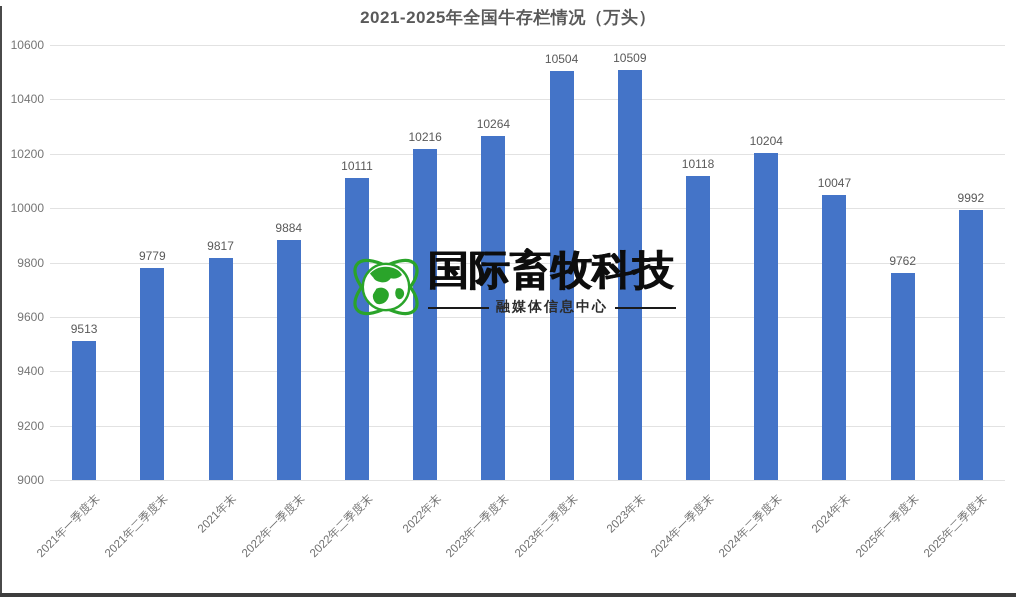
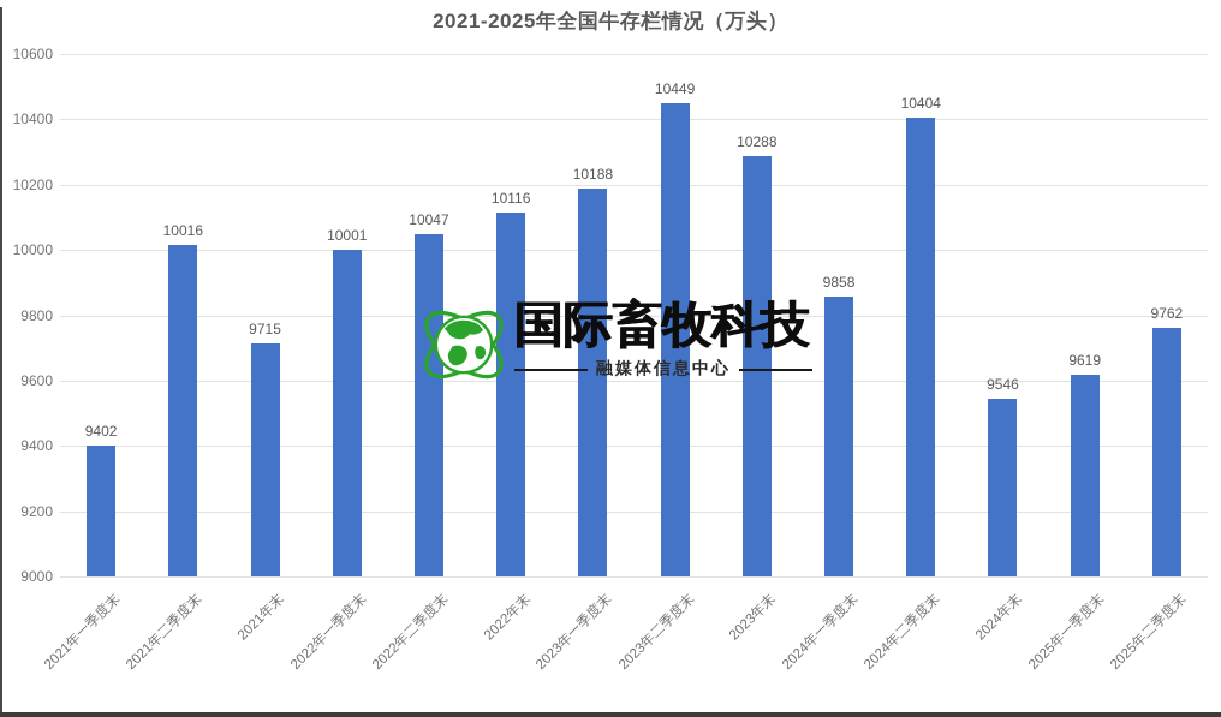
2021年一季度末: 9513 -> 9402
2021年二季度末: 9779 -> 10016
2021年末: 9817 -> 9715
2022年一季度末: 9884 -> 10001
2022年二季度末: 10111 -> 10047
2022年末: 10216 -> 10116
2023年一季度末: 10264 -> 10188
2023年二季度末: 10504 -> 10449
2023年末: 10509 -> 10288
2024年一季度末: 10118 -> 9858
2024年二季度末: 10204 -> 10404
2024年末: 10047 -> 9546
2025年一季度末: 9762 -> 9619
2025年二季度末: 9992 -> 9762
